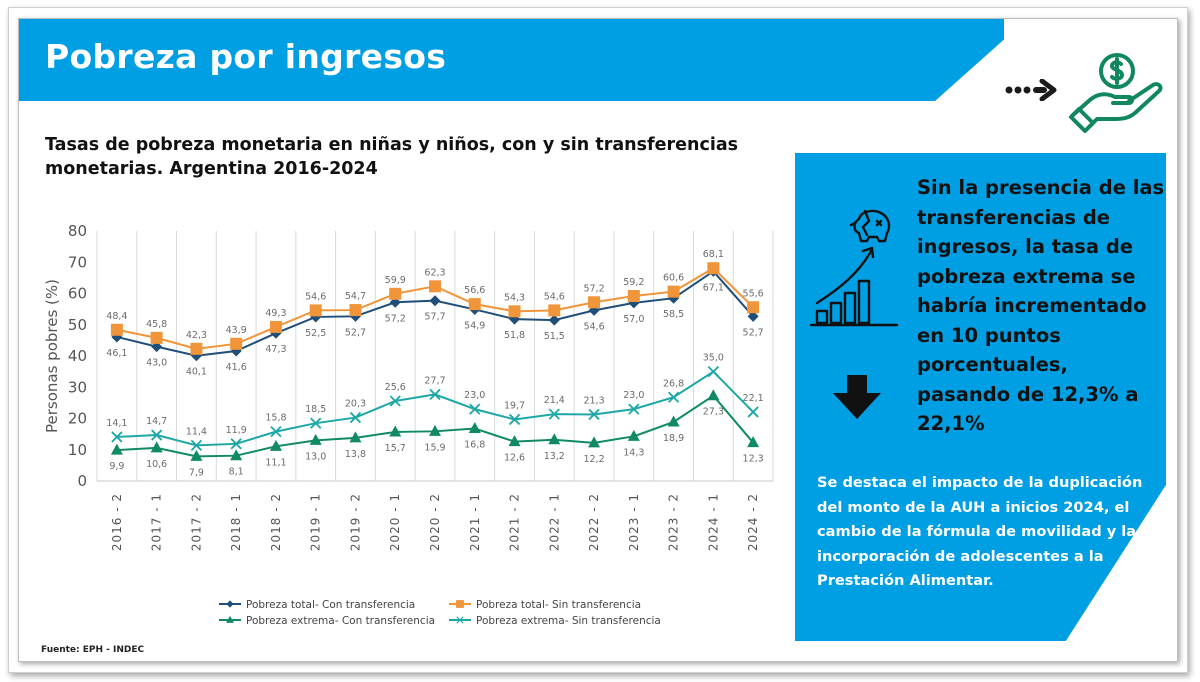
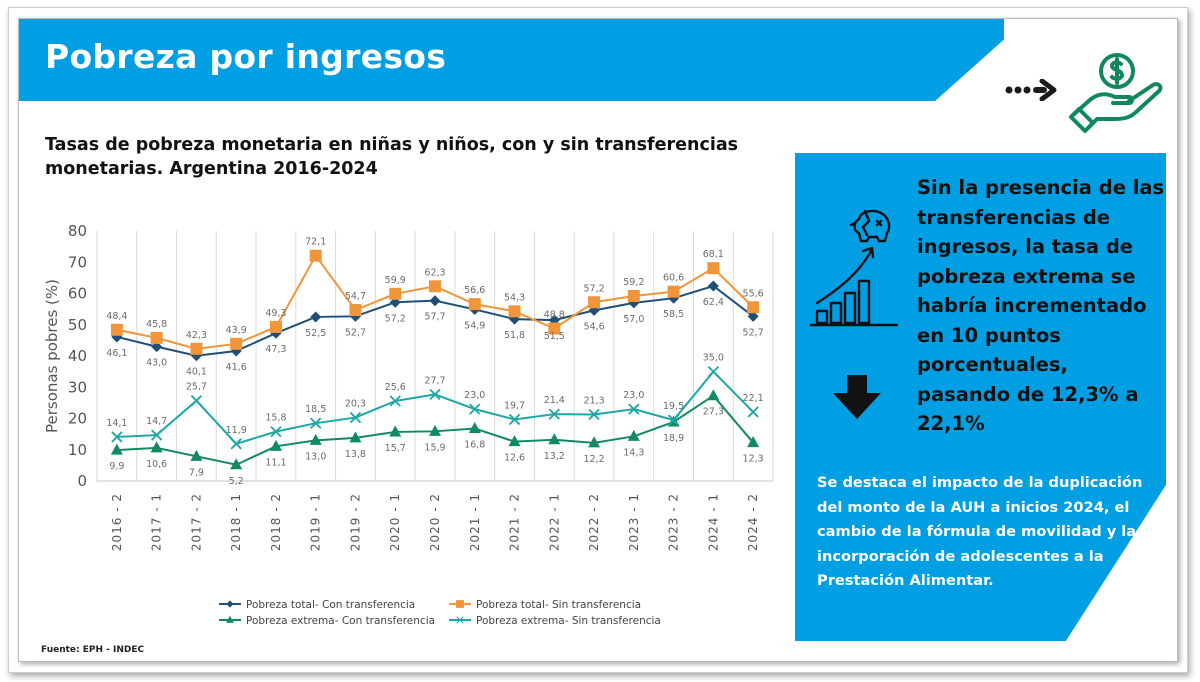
Pobreza extrema- Sin transferencia/2017 - 2: 11,4 -> 25,7
Pobreza extrema- Con transferencia/2018 - 1: 8,1 -> 5,2
Pobreza total- Sin transferencia/2019 - 1: 54,6 -> 72,1
Pobreza total- Sin transferencia/2022 - 1: 54,6 -> 48,8
Pobreza extrema- Sin transferencia/2023 - 2: 26,8 -> 19,5
Pobreza total- Con transferencia/2024 - 1: 67,1 -> 62,4
